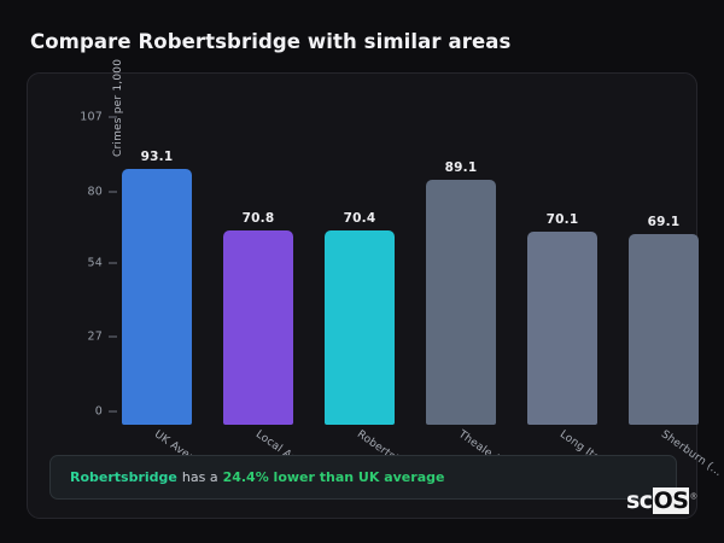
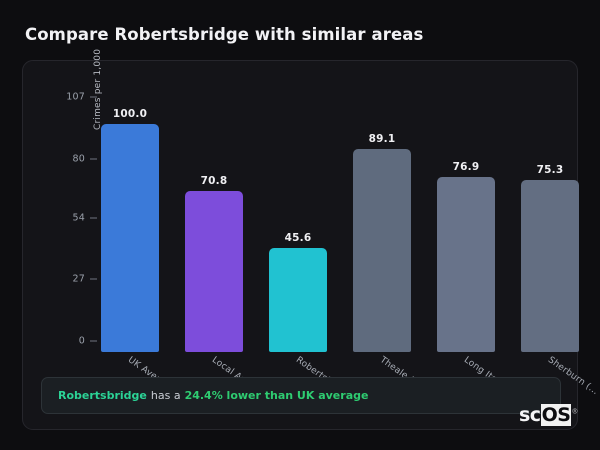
UK Average: 93.1 -> 100.0
Robertsbri...: 70.4 -> 45.6
Long Itchi...: 70.1 -> 76.9
Sherburn (...: 69.1 -> 75.3
